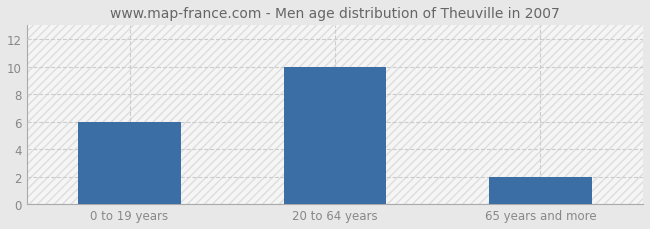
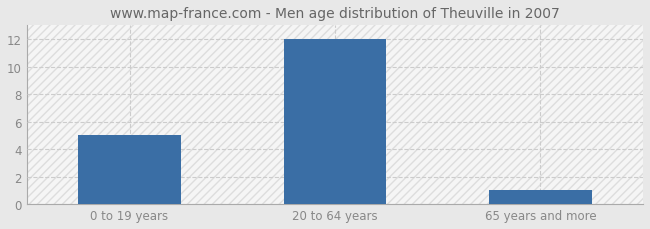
0 to 19 years: 6 -> 5
20 to 64 years: 10 -> 12
65 years and more: 2 -> 1
